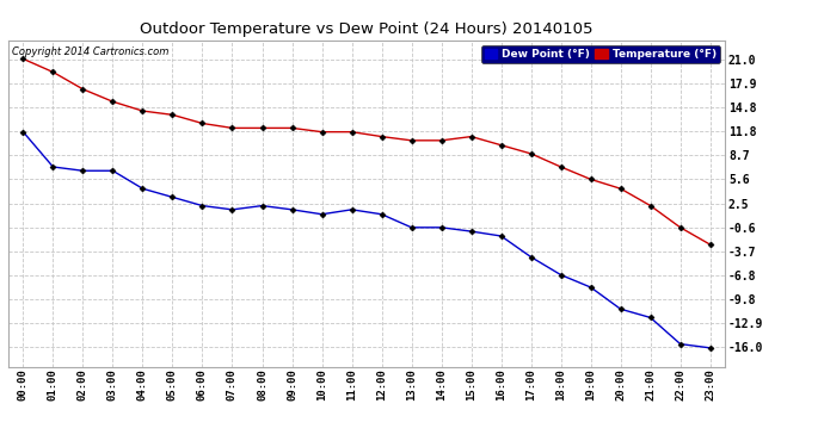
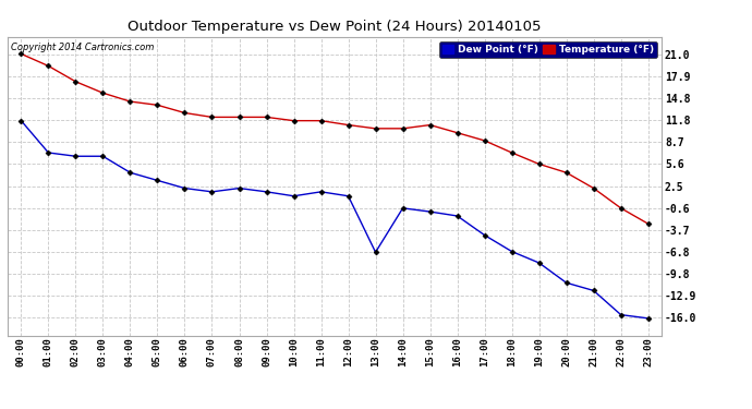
Dew Point (°F)/13:00: -0.6 -> -6.8
